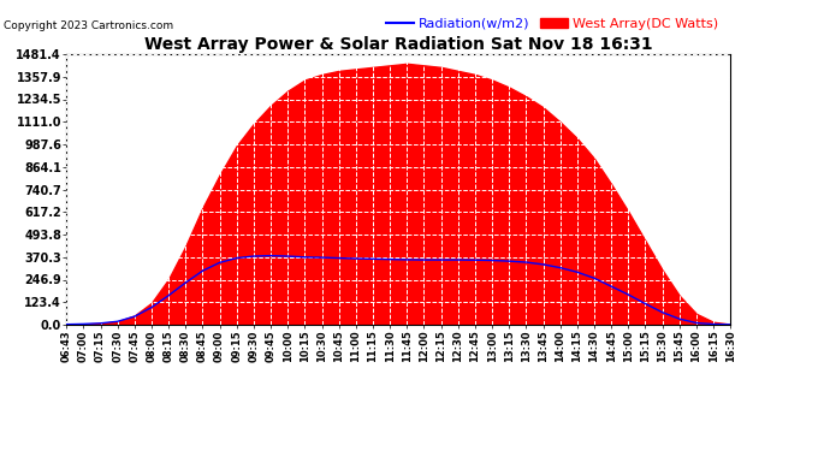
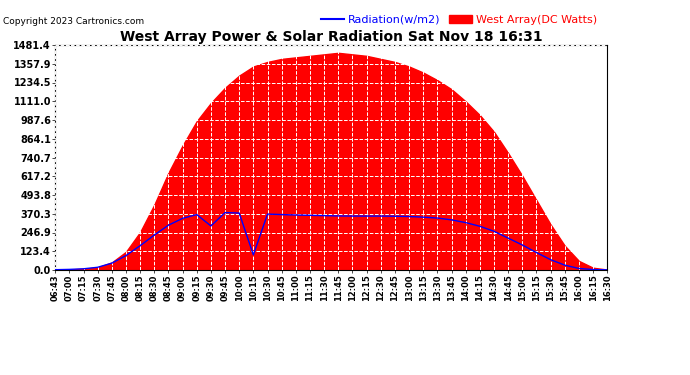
Radiation(w/m2)/09:30: 380 -> 290
Radiation(w/m2)/10:15: 370 -> 100
